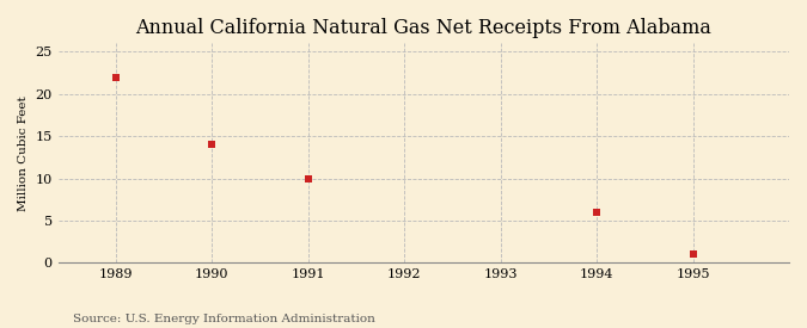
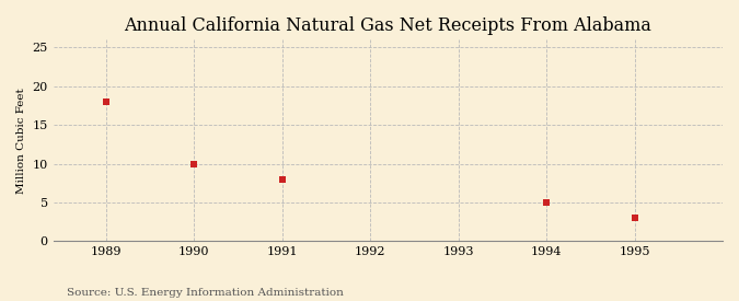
1989: 22 -> 18
1990: 14 -> 10
1991: 10 -> 8
1994: 6 -> 5
1995: 1 -> 3
